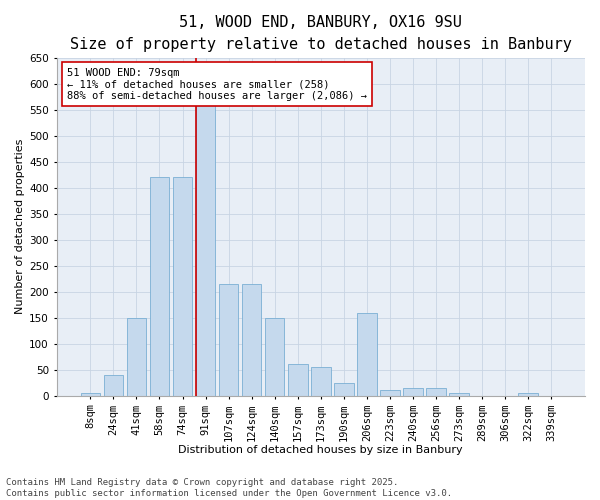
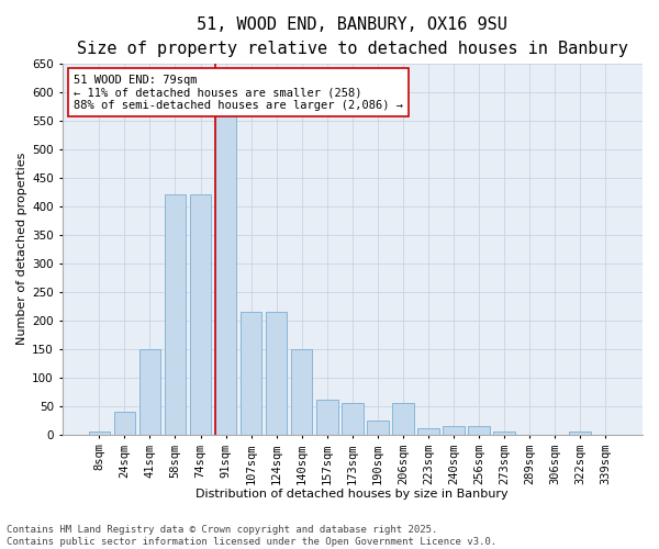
206sqm: 158 -> 55
